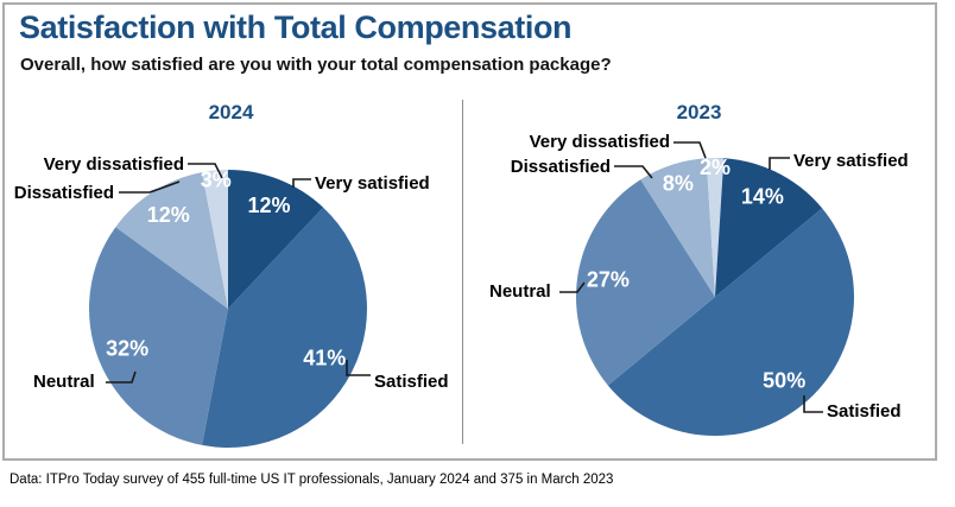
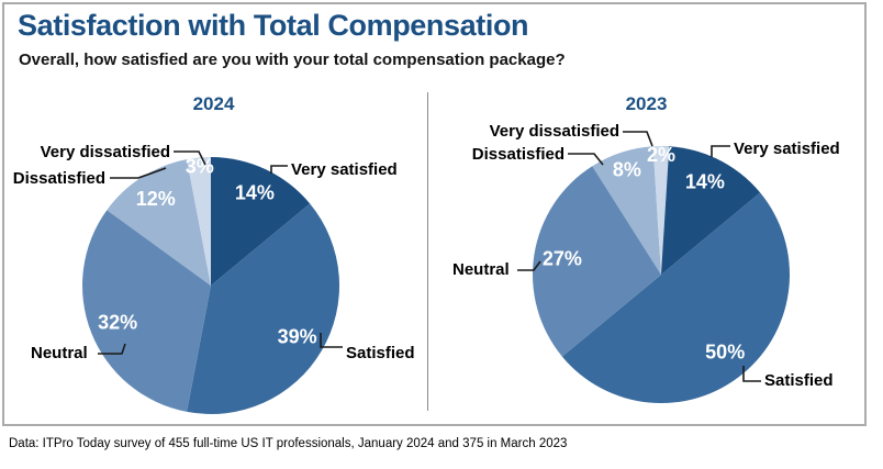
2024/Very satisfied: 12% -> 14%
2024/Satisfied: 41% -> 39%
